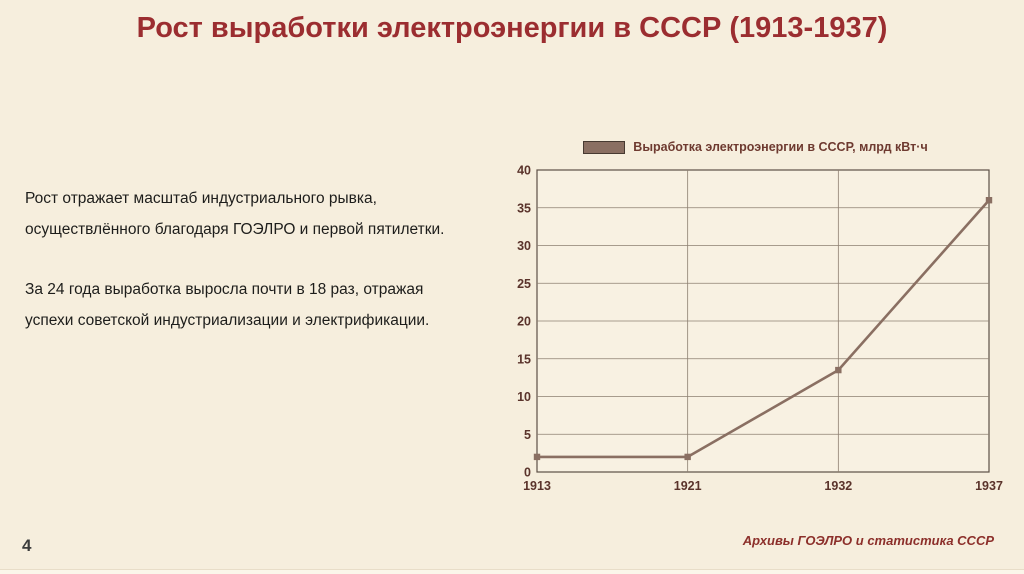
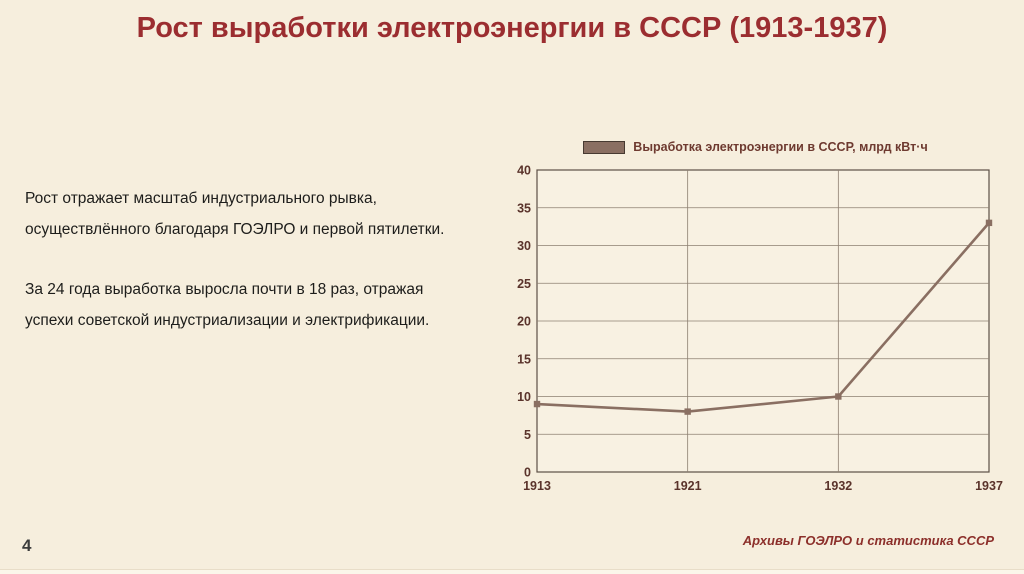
1913: 2 -> 9
1921: 2 -> 8
1932: 14 -> 10
1937: 36 -> 33
